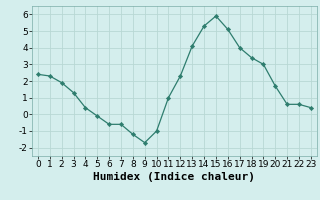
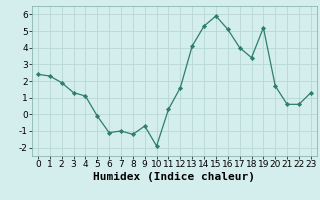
4: 0.4 -> 1.1
6: -0.6 -> -1.1
7: -0.6 -> -1.0
9: -1.7 -> -0.7
10: -1.0 -> -1.9
11: 1.0 -> 0.3
12: 2.3 -> 1.6
19: 3.0 -> 5.2
23: 0.4 -> 1.3
